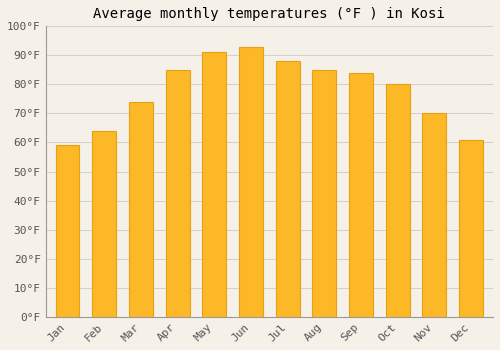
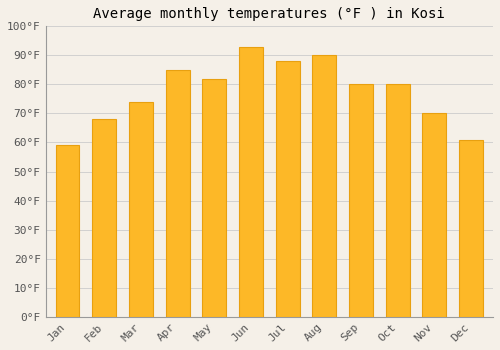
Feb: 64°F -> 68°F
May: 91°F -> 82°F
Aug: 85°F -> 90°F
Sep: 84°F -> 80°F
